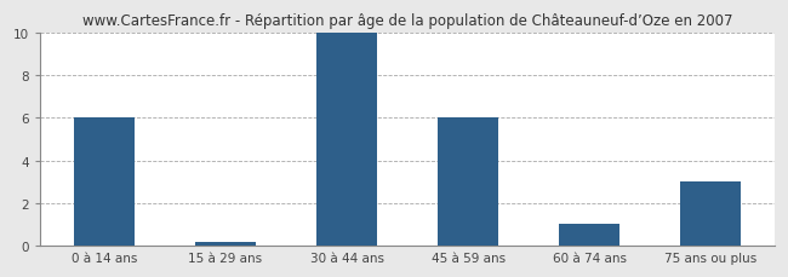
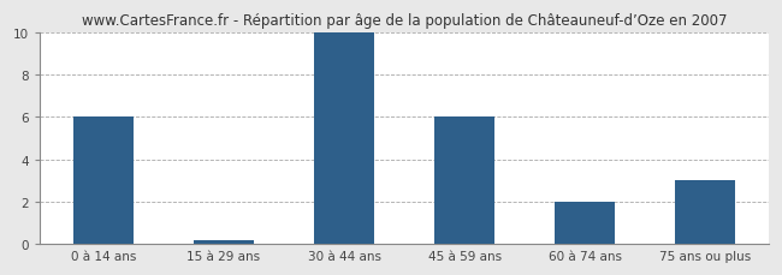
60 à 74 ans: 1.0 -> 2.0
